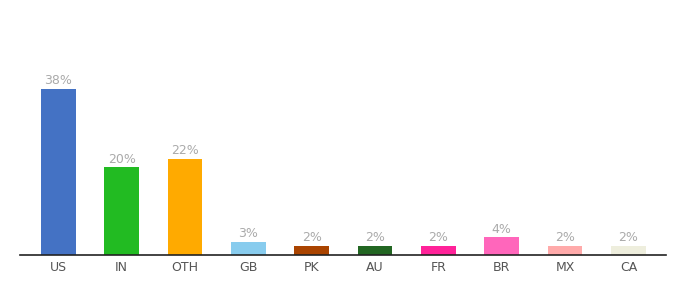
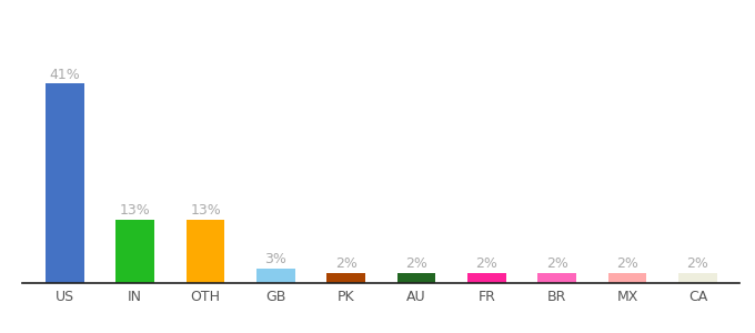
US: 38% -> 41%
IN: 20% -> 13%
OTH: 22% -> 13%
BR: 4% -> 2%
